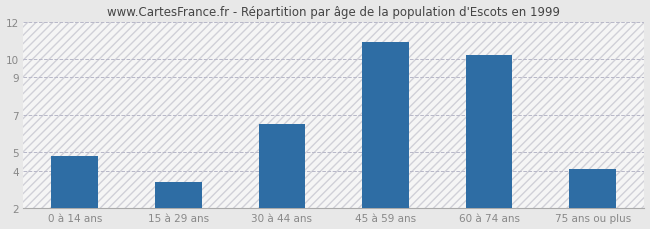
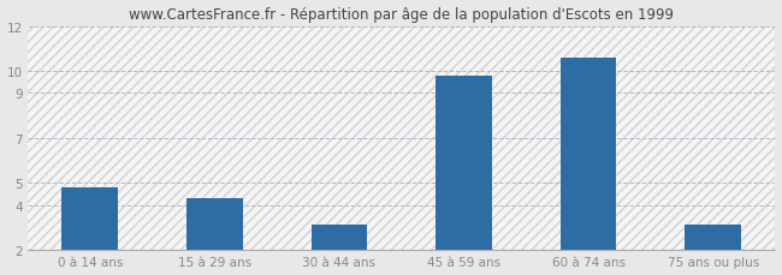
15 à 29 ans: 3.4 -> 4.3
30 à 44 ans: 6.5 -> 3.1
45 à 59 ans: 10.9 -> 9.8
60 à 74 ans: 10.2 -> 10.6
75 ans ou plus: 4.1 -> 3.1
